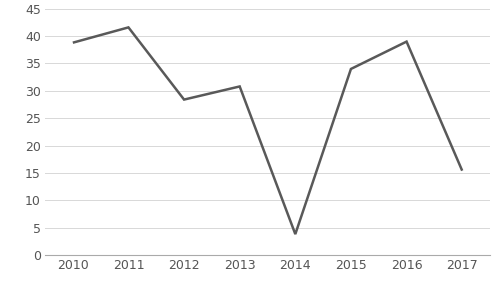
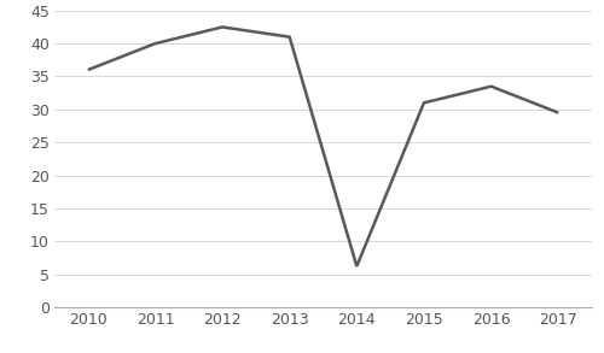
2010: 38.8 -> 36.0
2011: 41.6 -> 40.0
2012: 28.4 -> 42.5
2013: 30.8 -> 41.0
2014: 3.8 -> 6.2
2015: 34.0 -> 31.0
2016: 39.0 -> 33.5
2017: 15.4 -> 29.5
